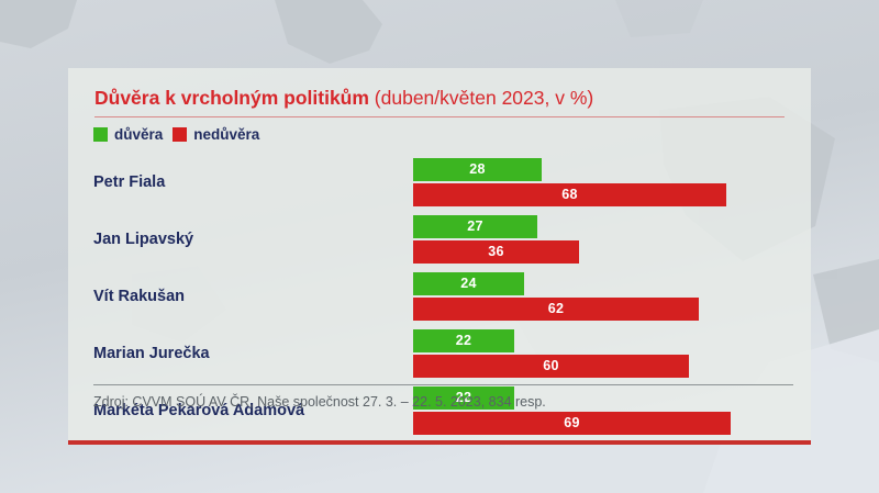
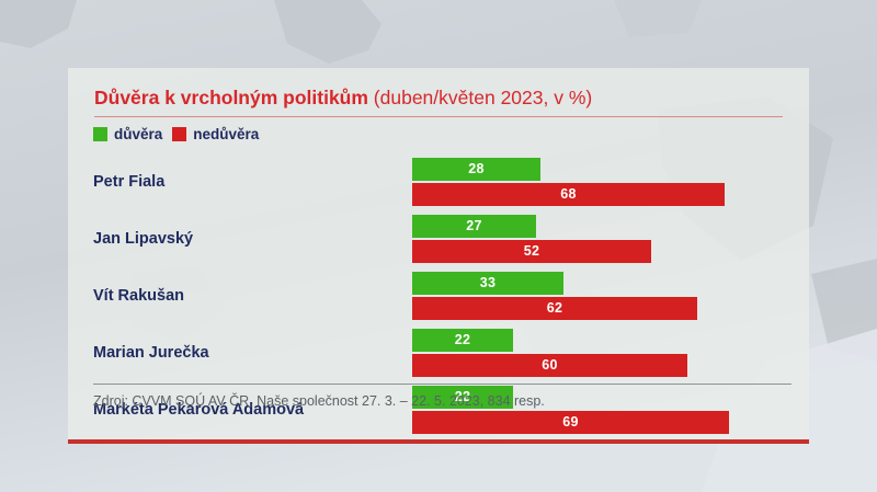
nedůvěra/Jan Lipavský: 36 -> 52
důvěra/Vít Rakušan: 24 -> 33
